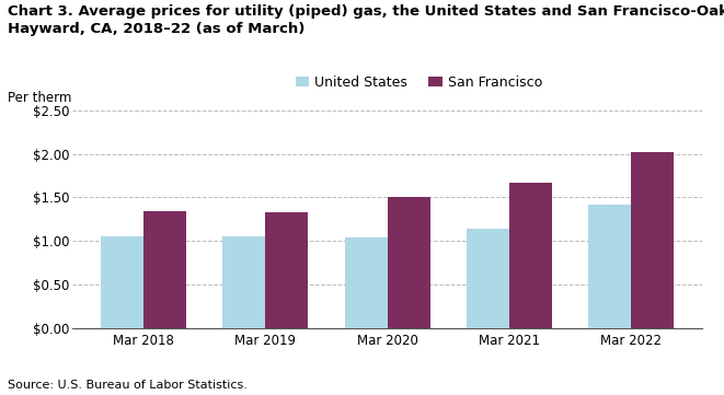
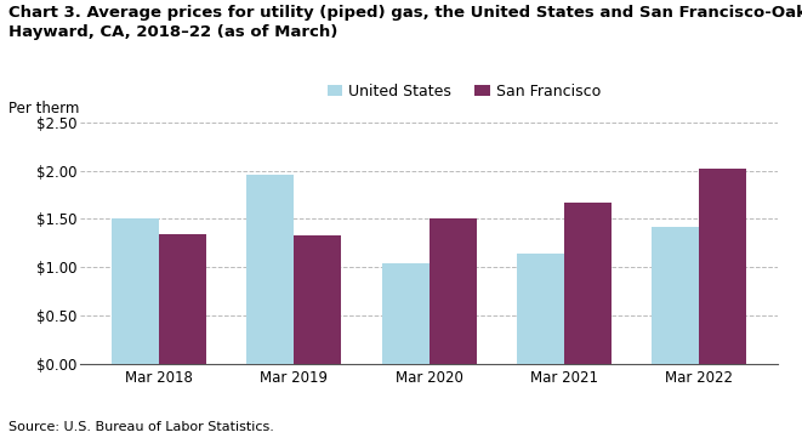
United States/Mar 2018: $1.05 -> $1.50
United States/Mar 2019: $1.05 -> $1.96
